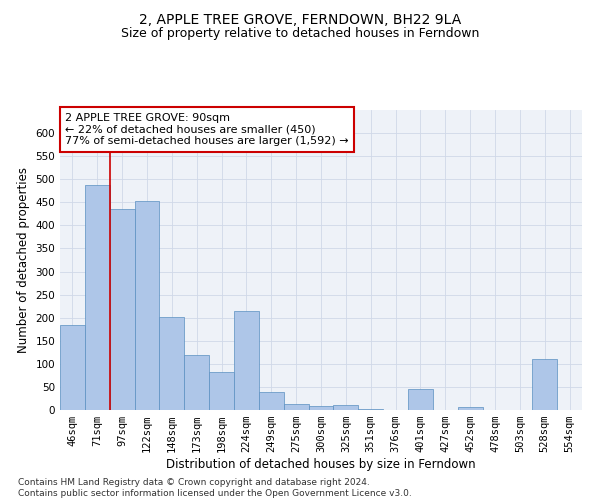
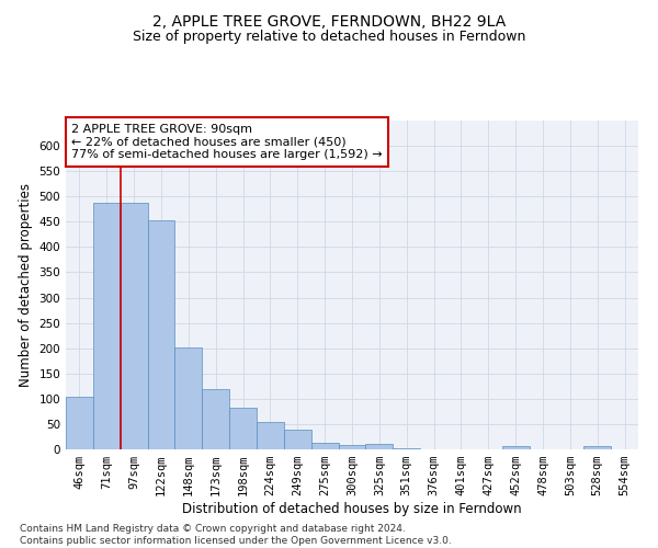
46sqm: 185 -> 105
97sqm: 435 -> 487
224sqm: 215 -> 55
401sqm: 45 -> 1
528sqm: 110 -> 6
